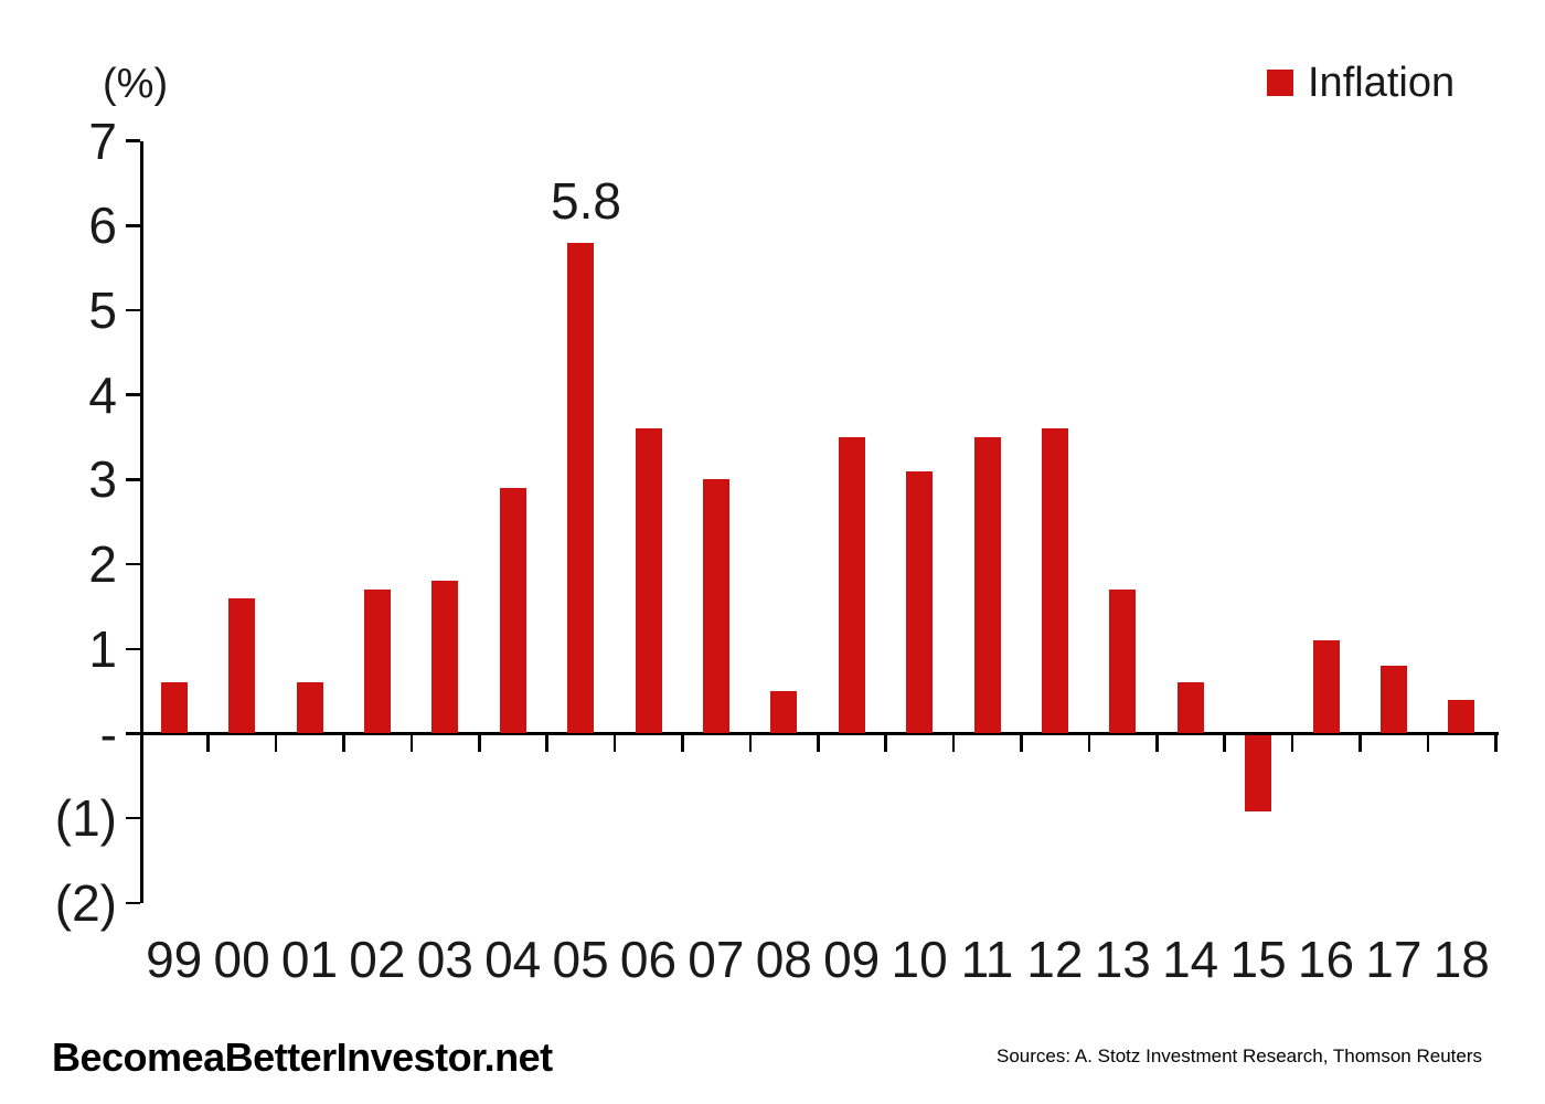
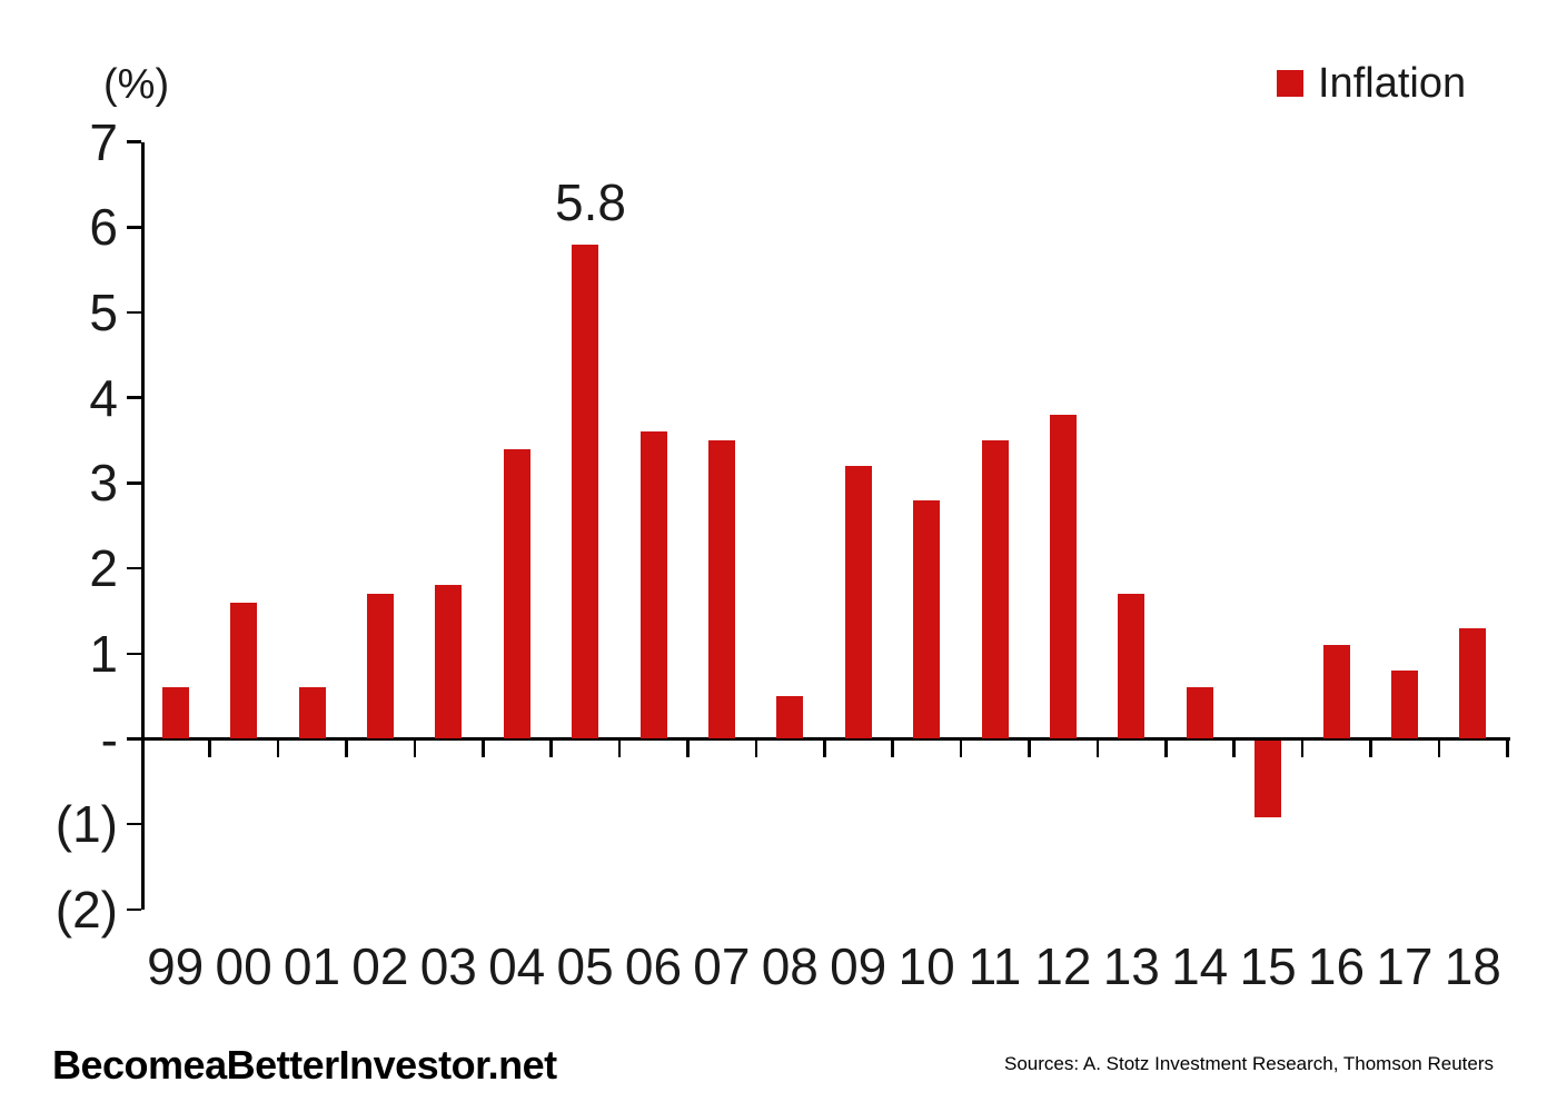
04: 2.9 -> 3.4
07: 3.0 -> 3.5
09: 3.5 -> 3.2
10: 3.1 -> 2.8
12: 3.6 -> 3.8
18: 0.4 -> 1.3
